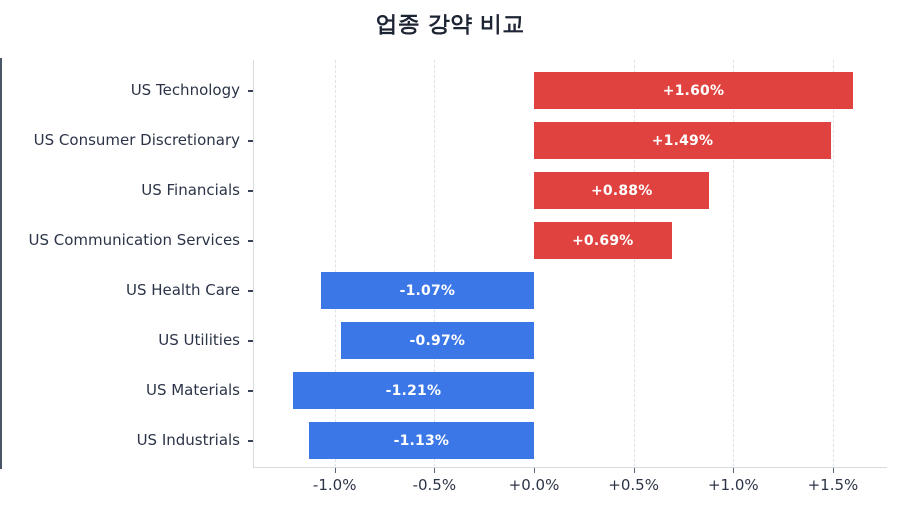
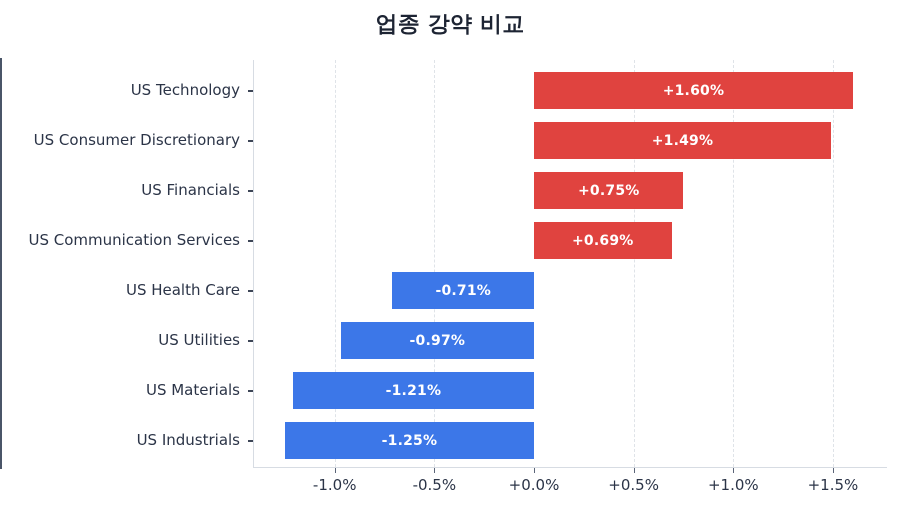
US Financials: +0.88% -> +0.75%
US Health Care: -1.07% -> -0.71%
US Industrials: -1.13% -> -1.25%
